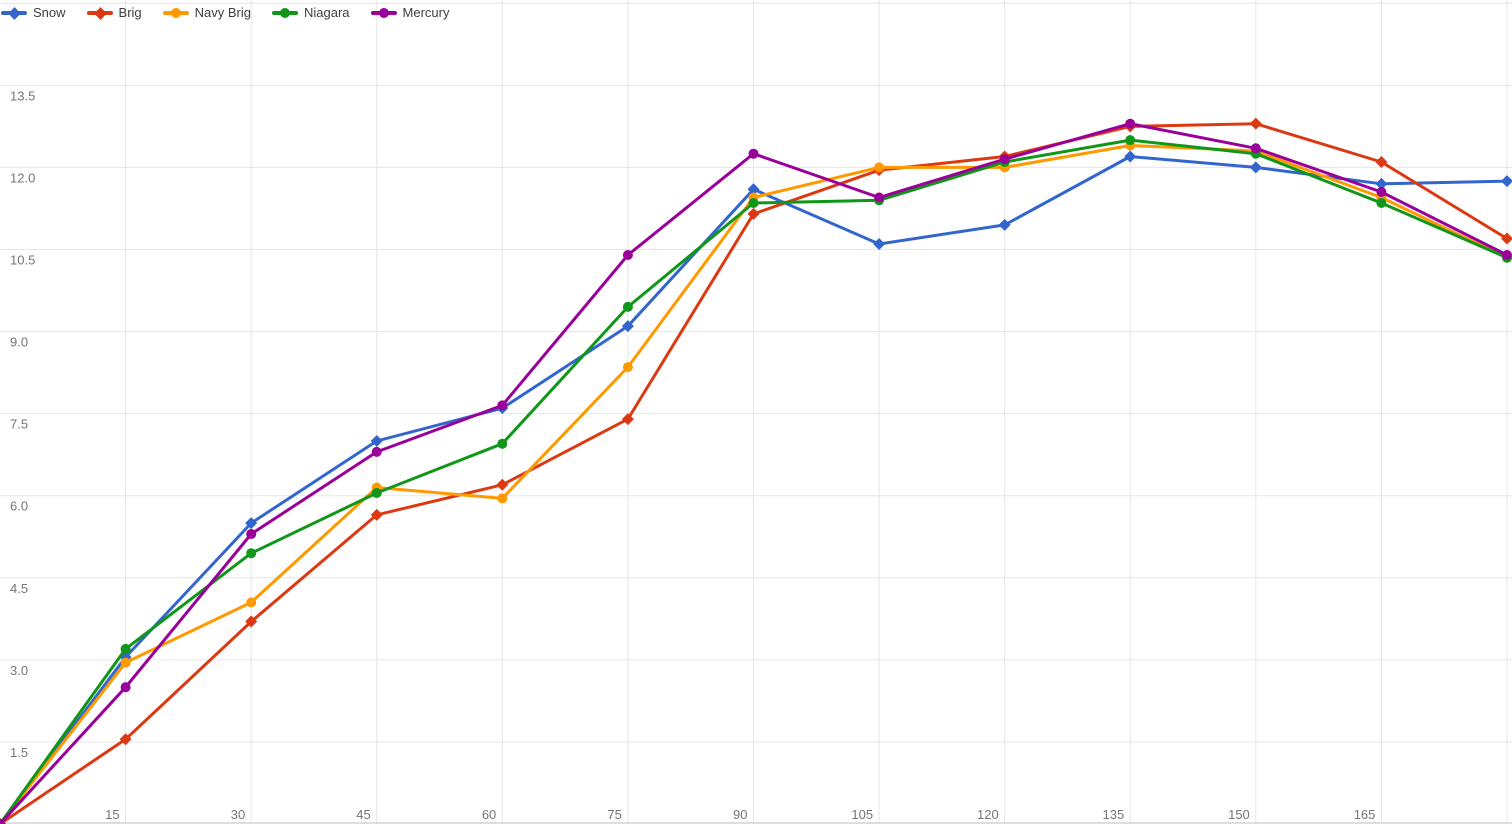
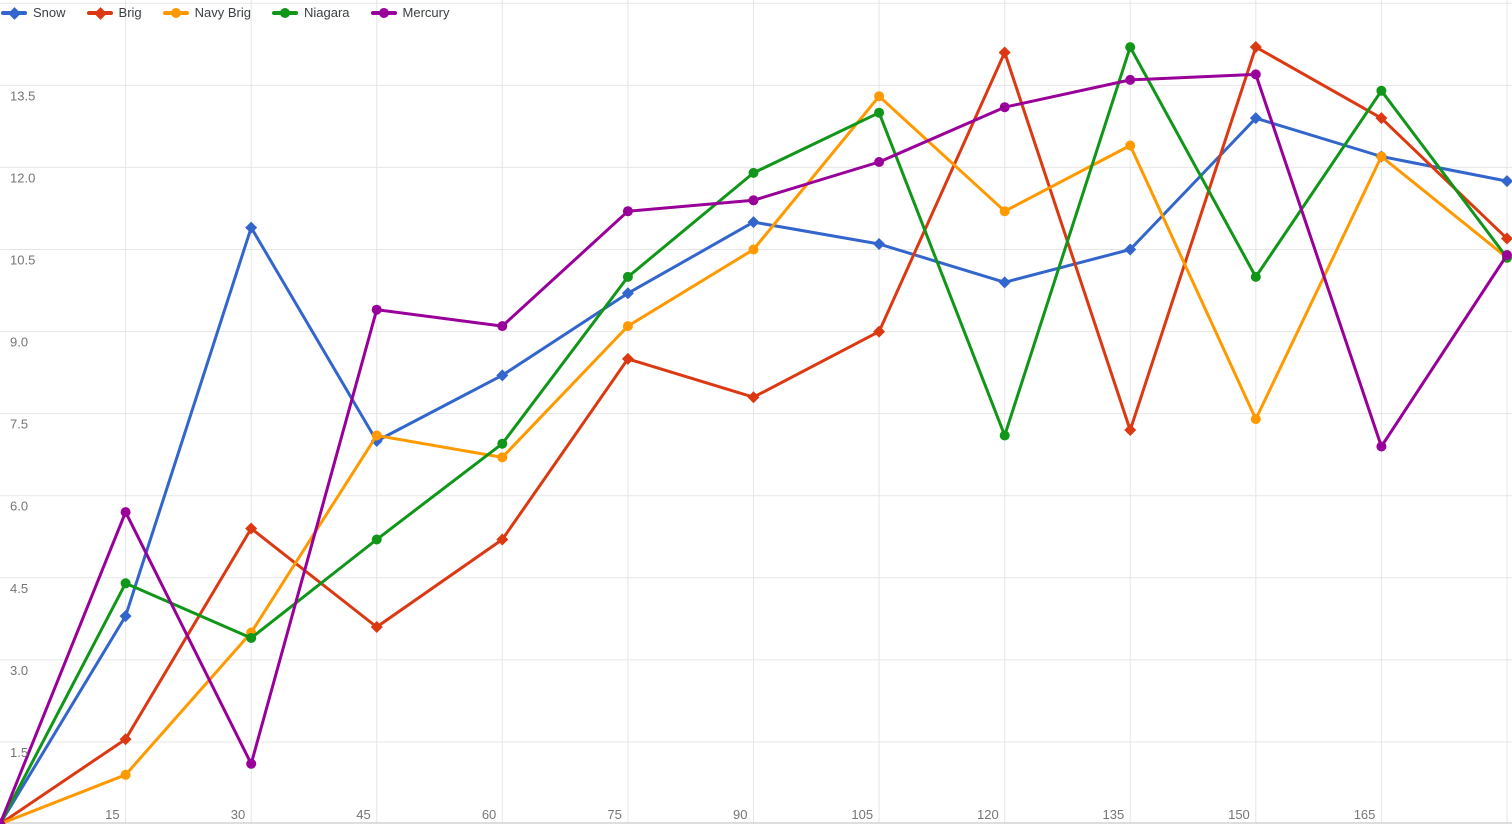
Snow/15: 3.0 -> 3.8
Navy Brig/15: 3.0 -> 0.9
Niagara/15: 3.2 -> 4.4
Mercury/15: 2.5 -> 5.7
Snow/30: 5.5 -> 10.9
Brig/30: 3.7 -> 5.4
Navy Brig/30: 4.0 -> 3.5
Niagara/30: 5.0 -> 3.4
Mercury/30: 5.3 -> 1.1
Brig/45: 5.7 -> 3.6
Navy Brig/45: 6.2 -> 7.1
Niagara/45: 6.0 -> 5.2
Mercury/45: 6.8 -> 9.4
Snow/60: 7.6 -> 8.2
Brig/60: 6.2 -> 5.2
Navy Brig/60: 6.0 -> 6.7
Mercury/60: 7.7 -> 9.1
Snow/75: 9.1 -> 9.7
Brig/75: 7.4 -> 8.5
Navy Brig/75: 8.3 -> 9.1
Niagara/75: 9.4 -> 10.0
Mercury/75: 10.4 -> 11.2
Snow/90: 11.6 -> 11.0
Brig/90: 11.2 -> 7.8
Navy Brig/90: 11.4 -> 10.5
Niagara/90: 11.3 -> 11.9
Mercury/90: 12.2 -> 11.4
Brig/105: 11.9 -> 9.0
Navy Brig/105: 12.0 -> 13.3
Niagara/105: 11.4 -> 13.0
Mercury/105: 11.4 -> 12.1
Snow/120: 10.9 -> 9.9
Brig/120: 12.2 -> 14.1
Navy Brig/120: 12.0 -> 11.2
Niagara/120: 12.1 -> 7.1
Mercury/120: 12.2 -> 13.1
Snow/135: 12.2 -> 10.5
Brig/135: 12.8 -> 7.2
Niagara/135: 12.5 -> 14.2
Mercury/135: 12.8 -> 13.6
Snow/150: 12.0 -> 12.9
Brig/150: 12.8 -> 14.2
Navy Brig/150: 12.3 -> 7.4
Niagara/150: 12.2 -> 10.0
Mercury/150: 12.3 -> 13.7
Snow/165: 11.7 -> 12.2
Brig/165: 12.1 -> 12.9
Navy Brig/165: 11.4 -> 12.2
Niagara/165: 11.3 -> 13.4
Mercury/165: 11.6 -> 6.9
